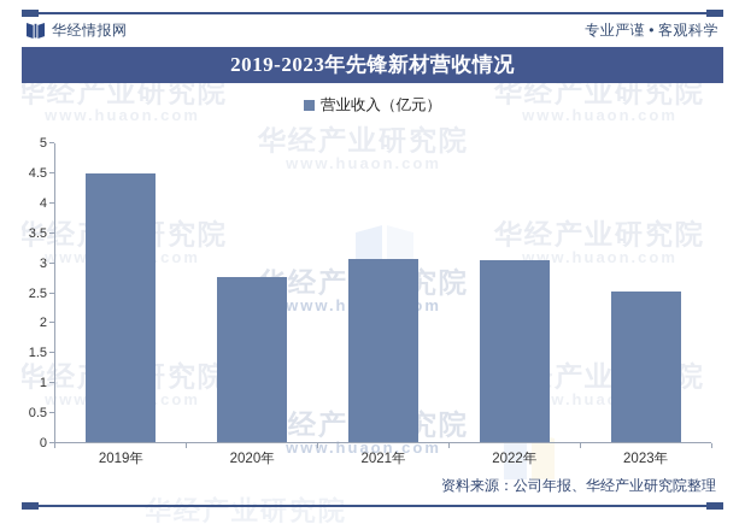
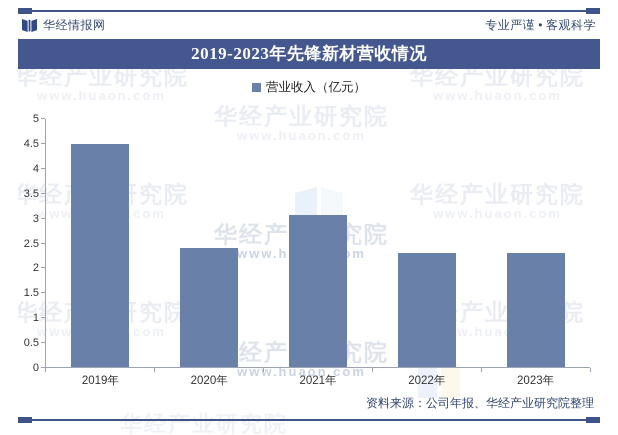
2020年: 2.8 -> 2.4
2022年: 3.0 -> 2.3
2023年: 2.5 -> 2.3
